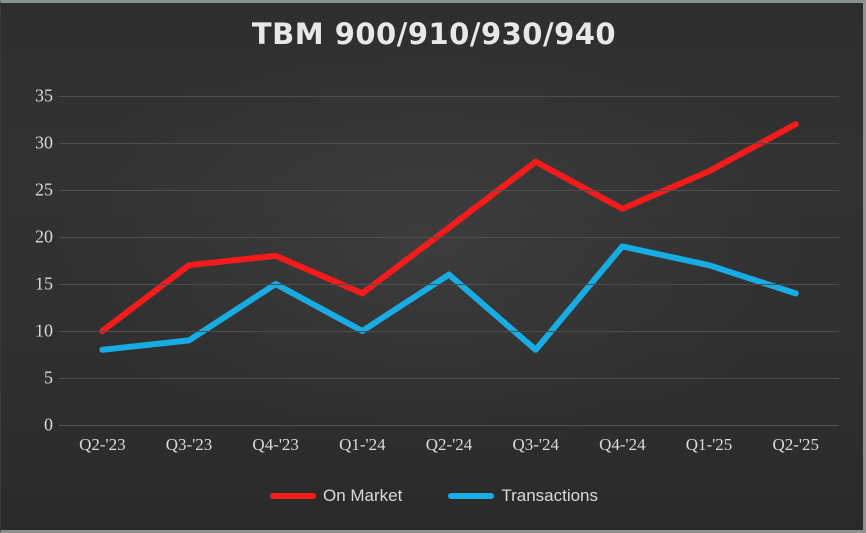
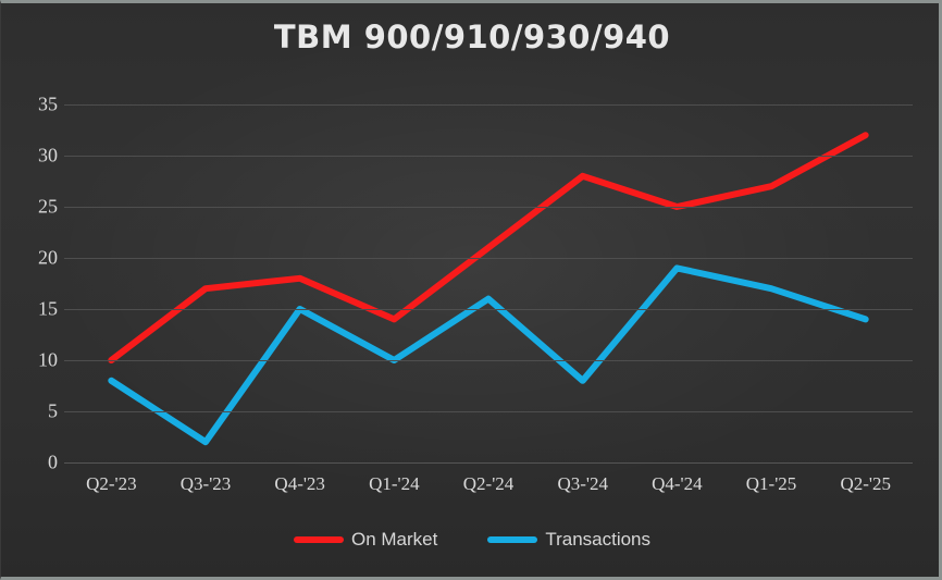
Transactions/Q3-'23: 9 -> 2
On Market/Q4-'24: 23 -> 25
